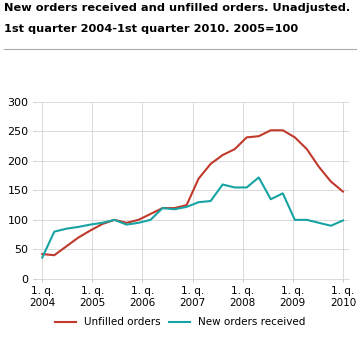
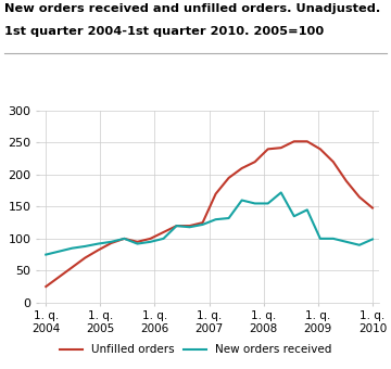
Unfilled orders/1. q. 2004: 42 -> 25
New orders received/1. q. 2004: 36 -> 75
